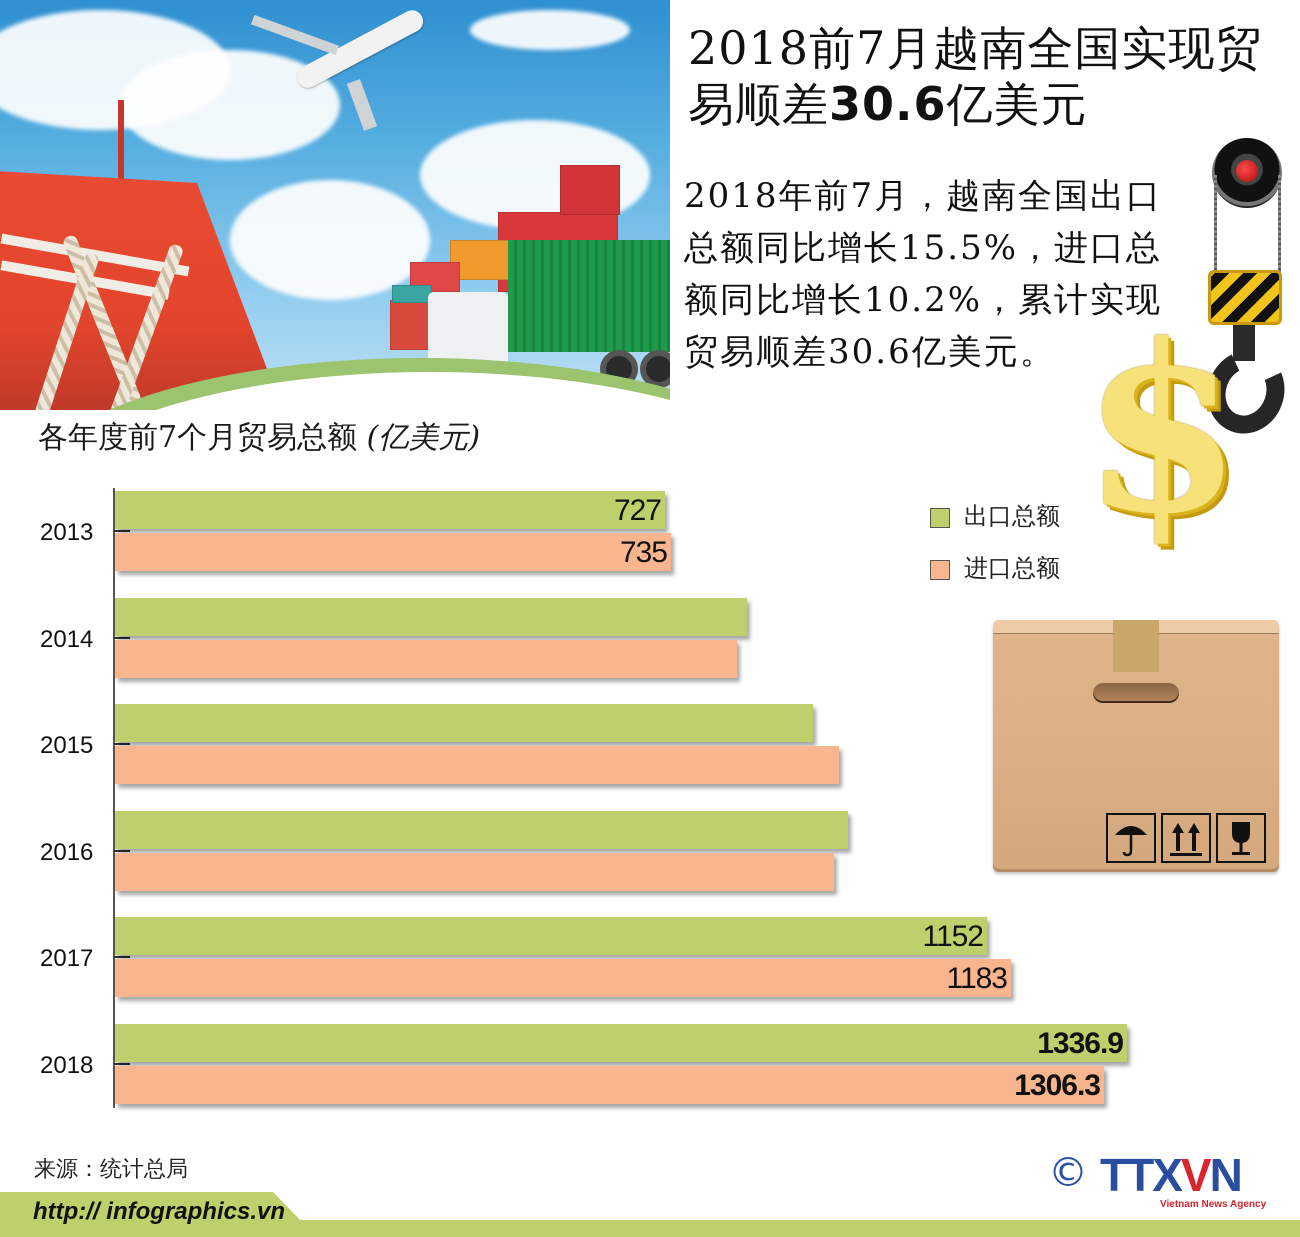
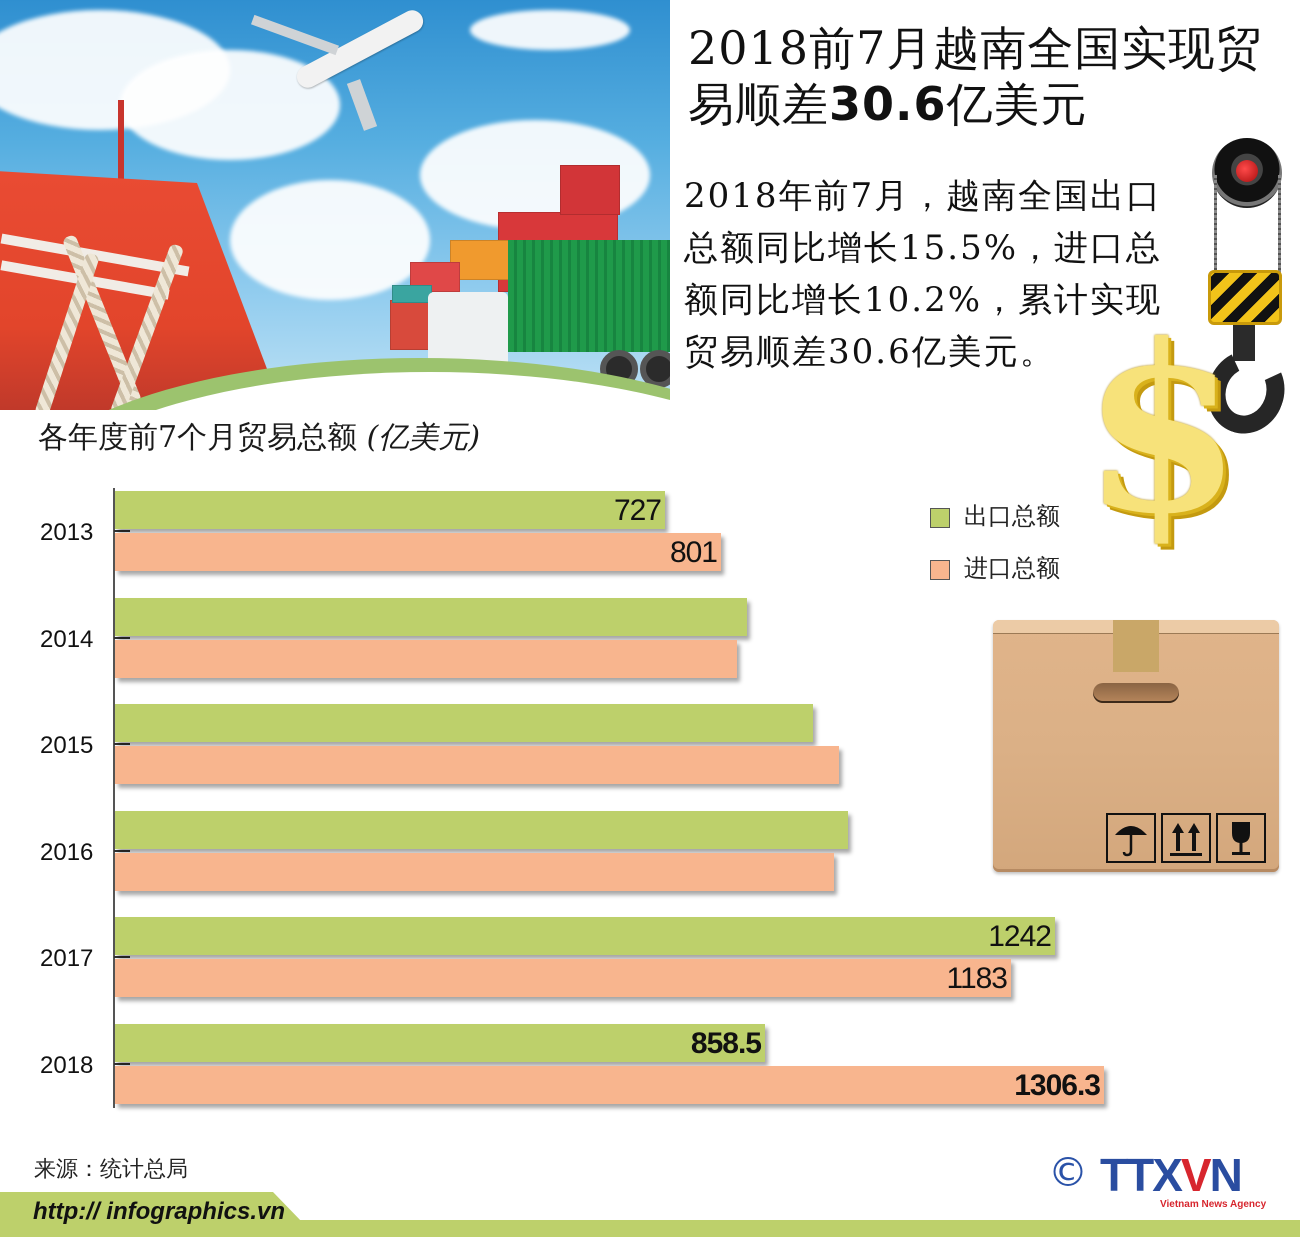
进口总额/2013: 735 -> 801
出口总额/2017: 1152 -> 1242
出口总额/2018: 1336.9 -> 858.5
